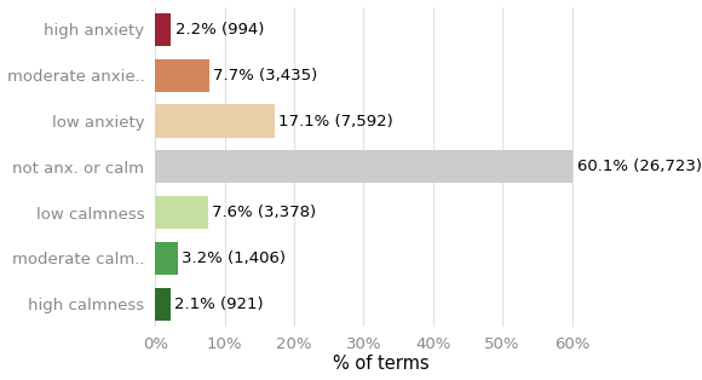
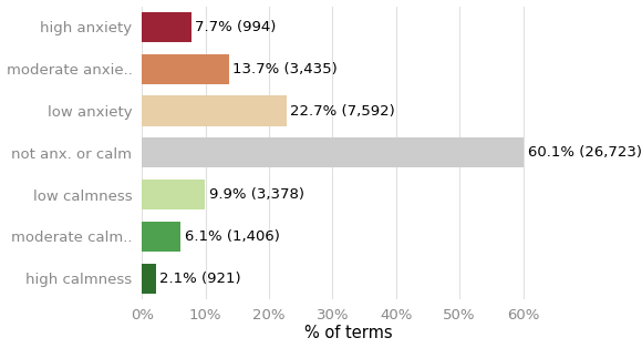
high anxiety: 2.2% -> 7.7%
moderate anxie..: 7.7% -> 13.7%
low anxiety: 17.1% -> 22.7%
low calmness: 7.6% -> 9.9%
moderate calm..: 3.2% -> 6.1%
